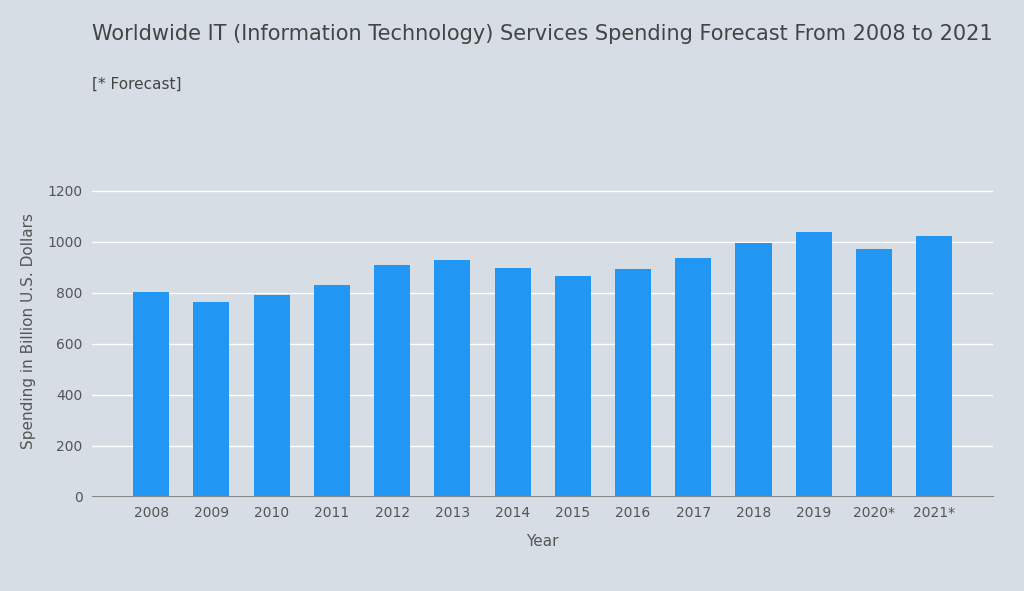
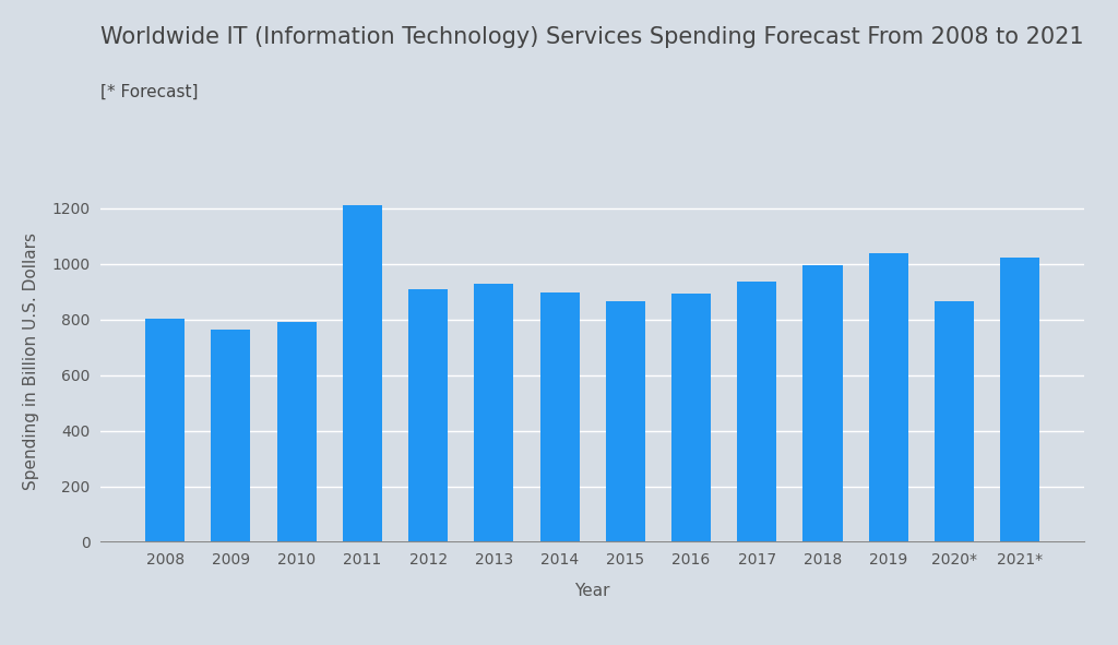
2011: 829 -> 1210
2020*: 970 -> 865
